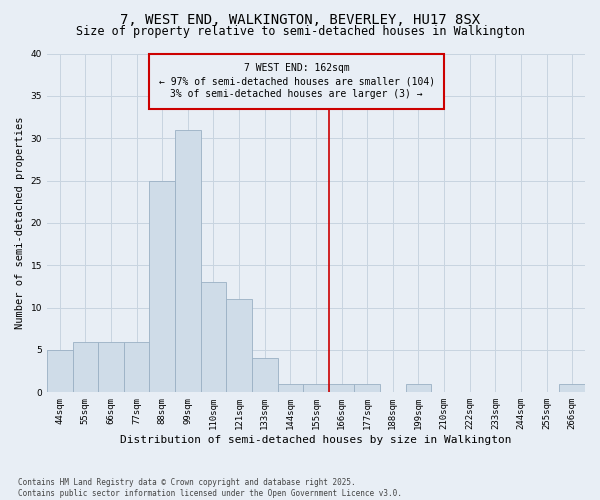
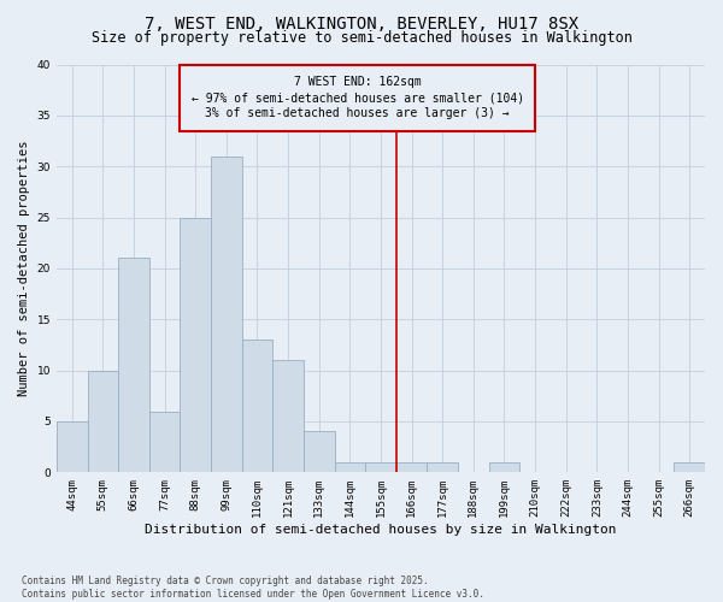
55sqm: 6 -> 10
66sqm: 6 -> 21
